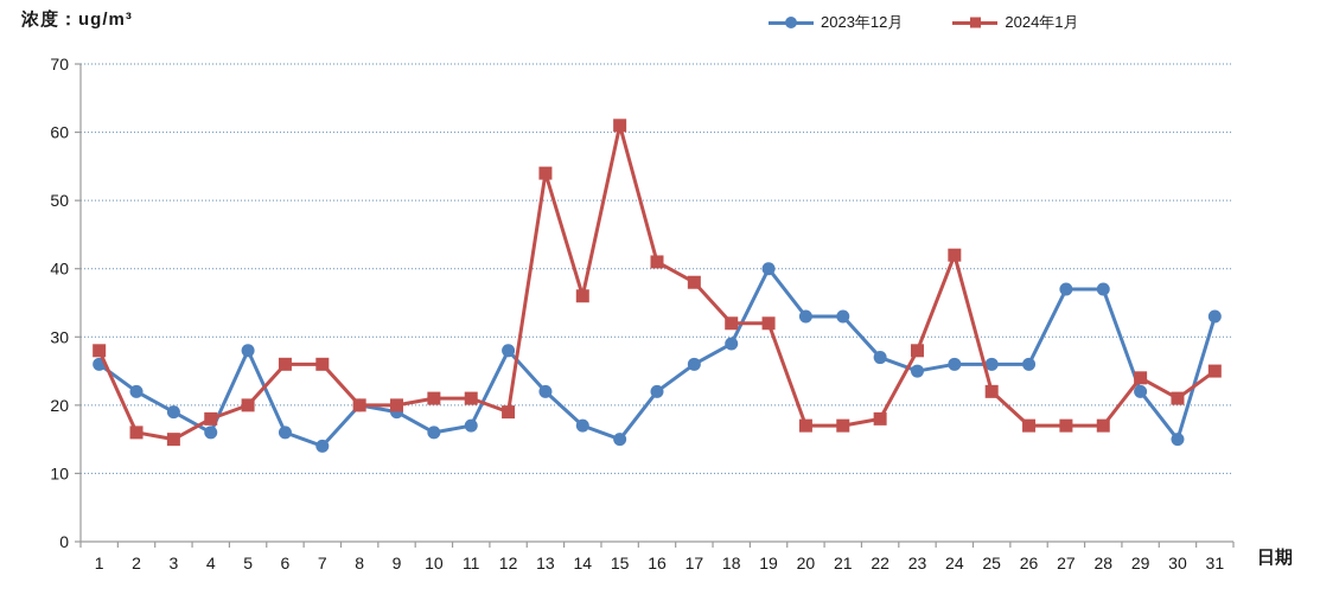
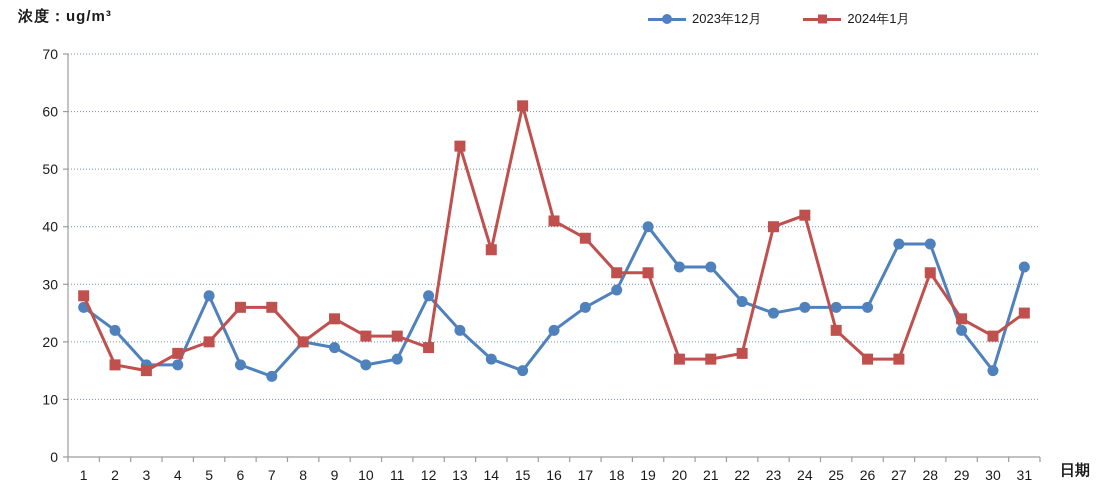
2023年12月/3: 19 -> 16
2024年1月/9: 20 -> 24
2024年1月/23: 28 -> 40
2024年1月/28: 17 -> 32
